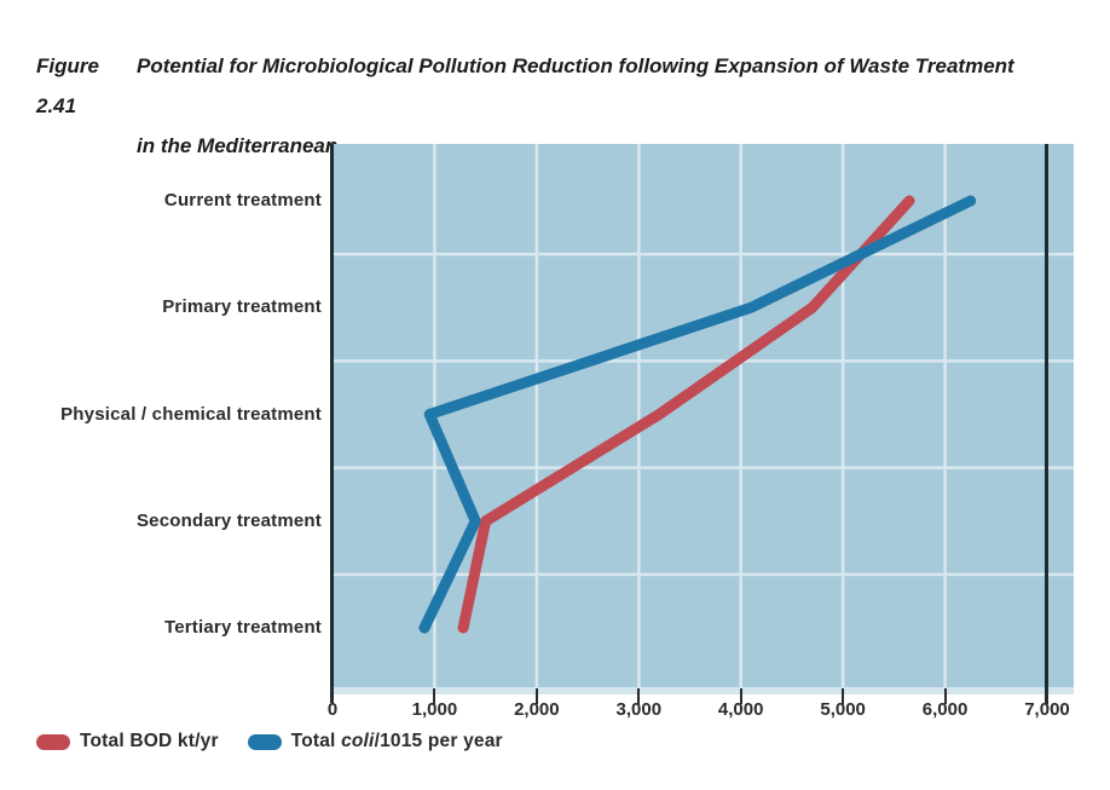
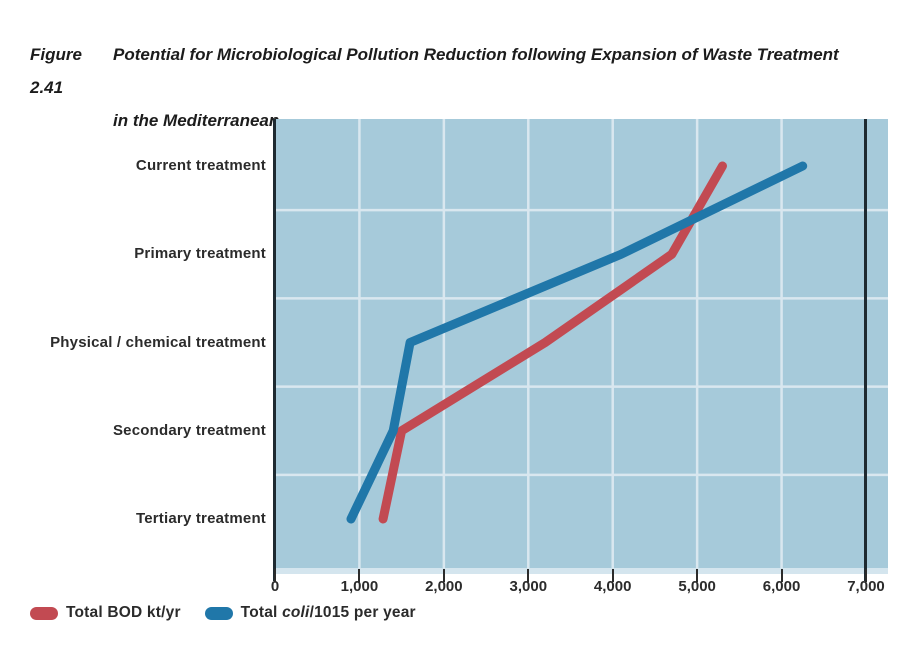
Total BOD kt/yr/Current treatment: 5600 -> 5300
Total coli/1015 per year/Physical / chemical treatment: 1000 -> 1600
